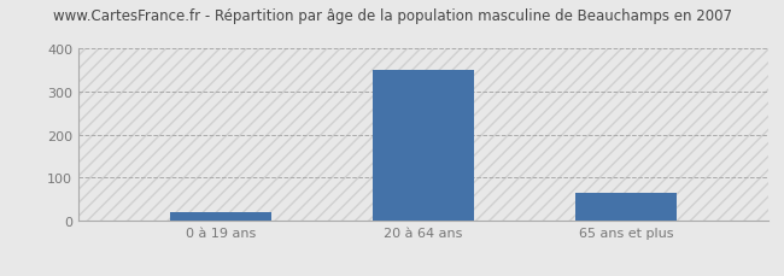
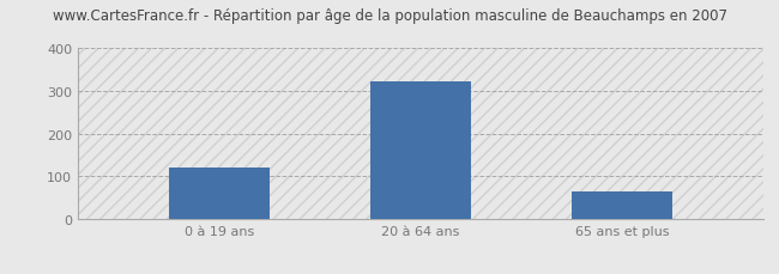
0 à 19 ans: 20 -> 122
20 à 64 ans: 350 -> 323
